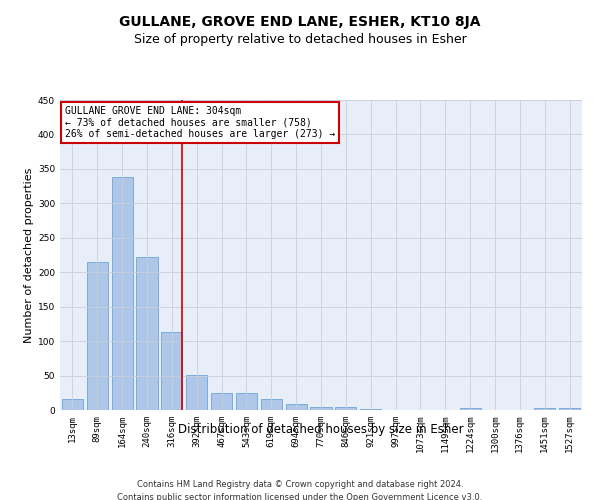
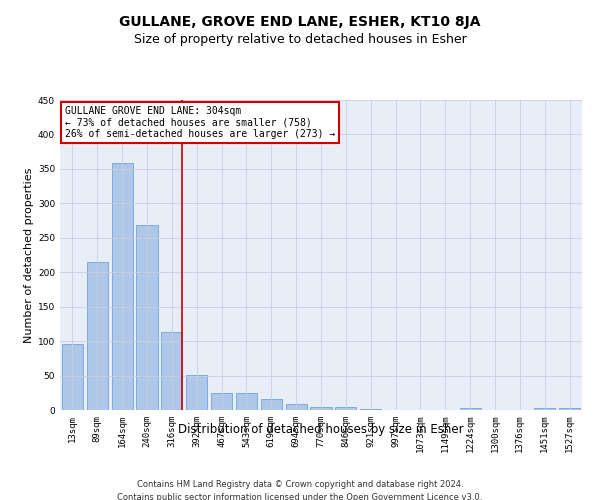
13sqm: 16 -> 96
164sqm: 338 -> 358
240sqm: 222 -> 268
